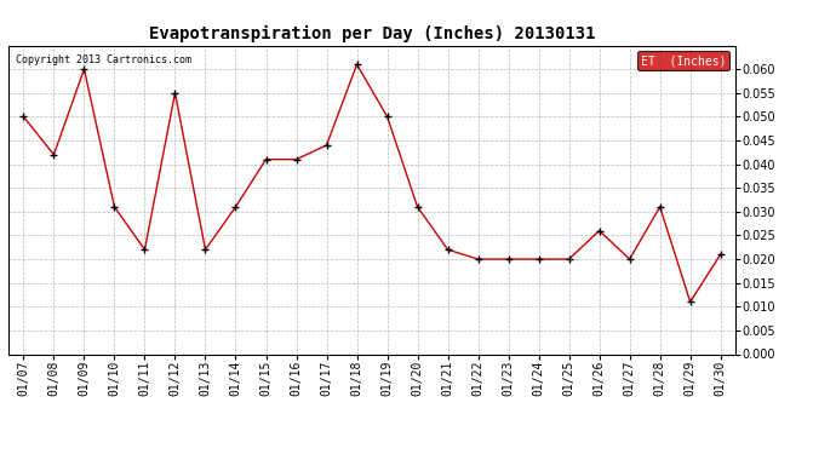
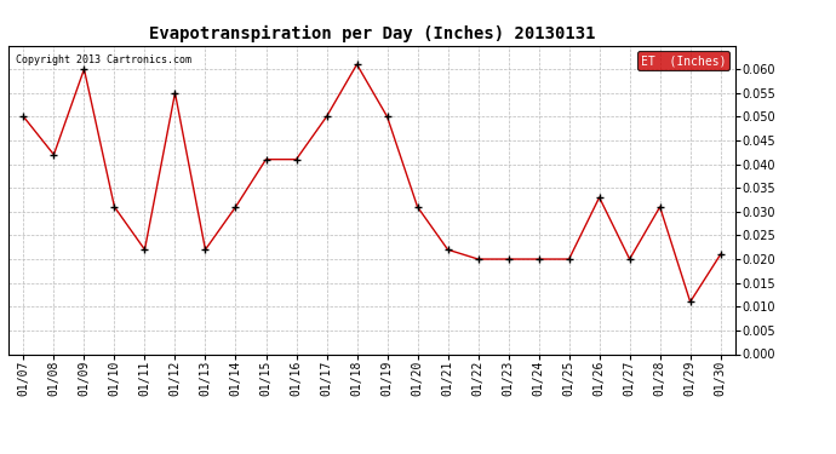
01/17: 0.044 -> 0.050
01/26: 0.026 -> 0.033
